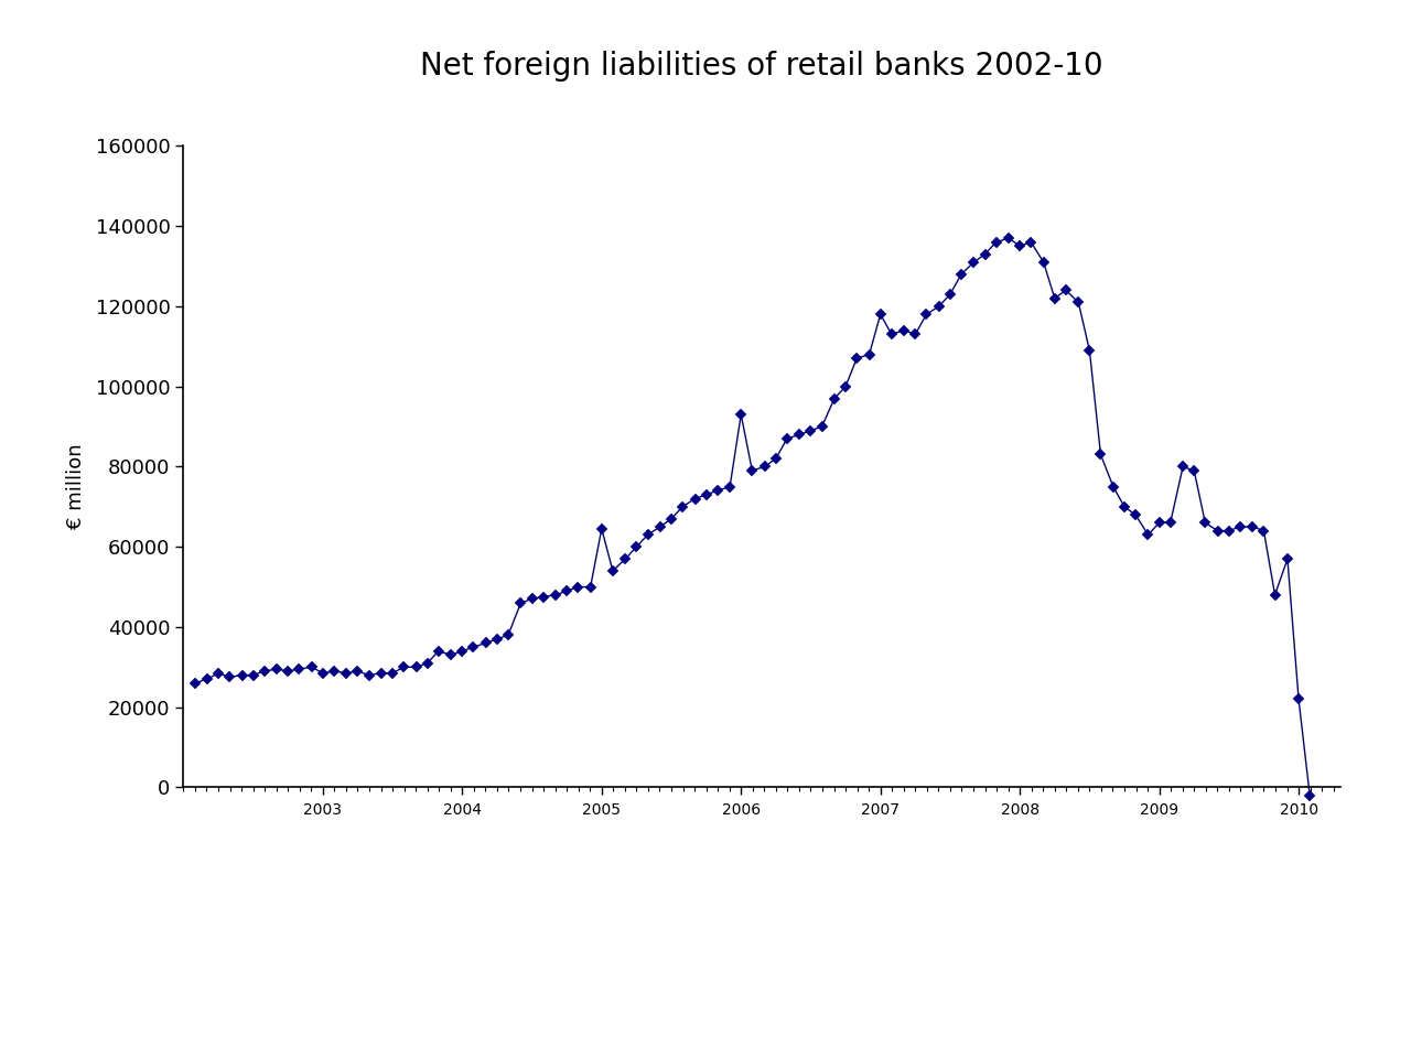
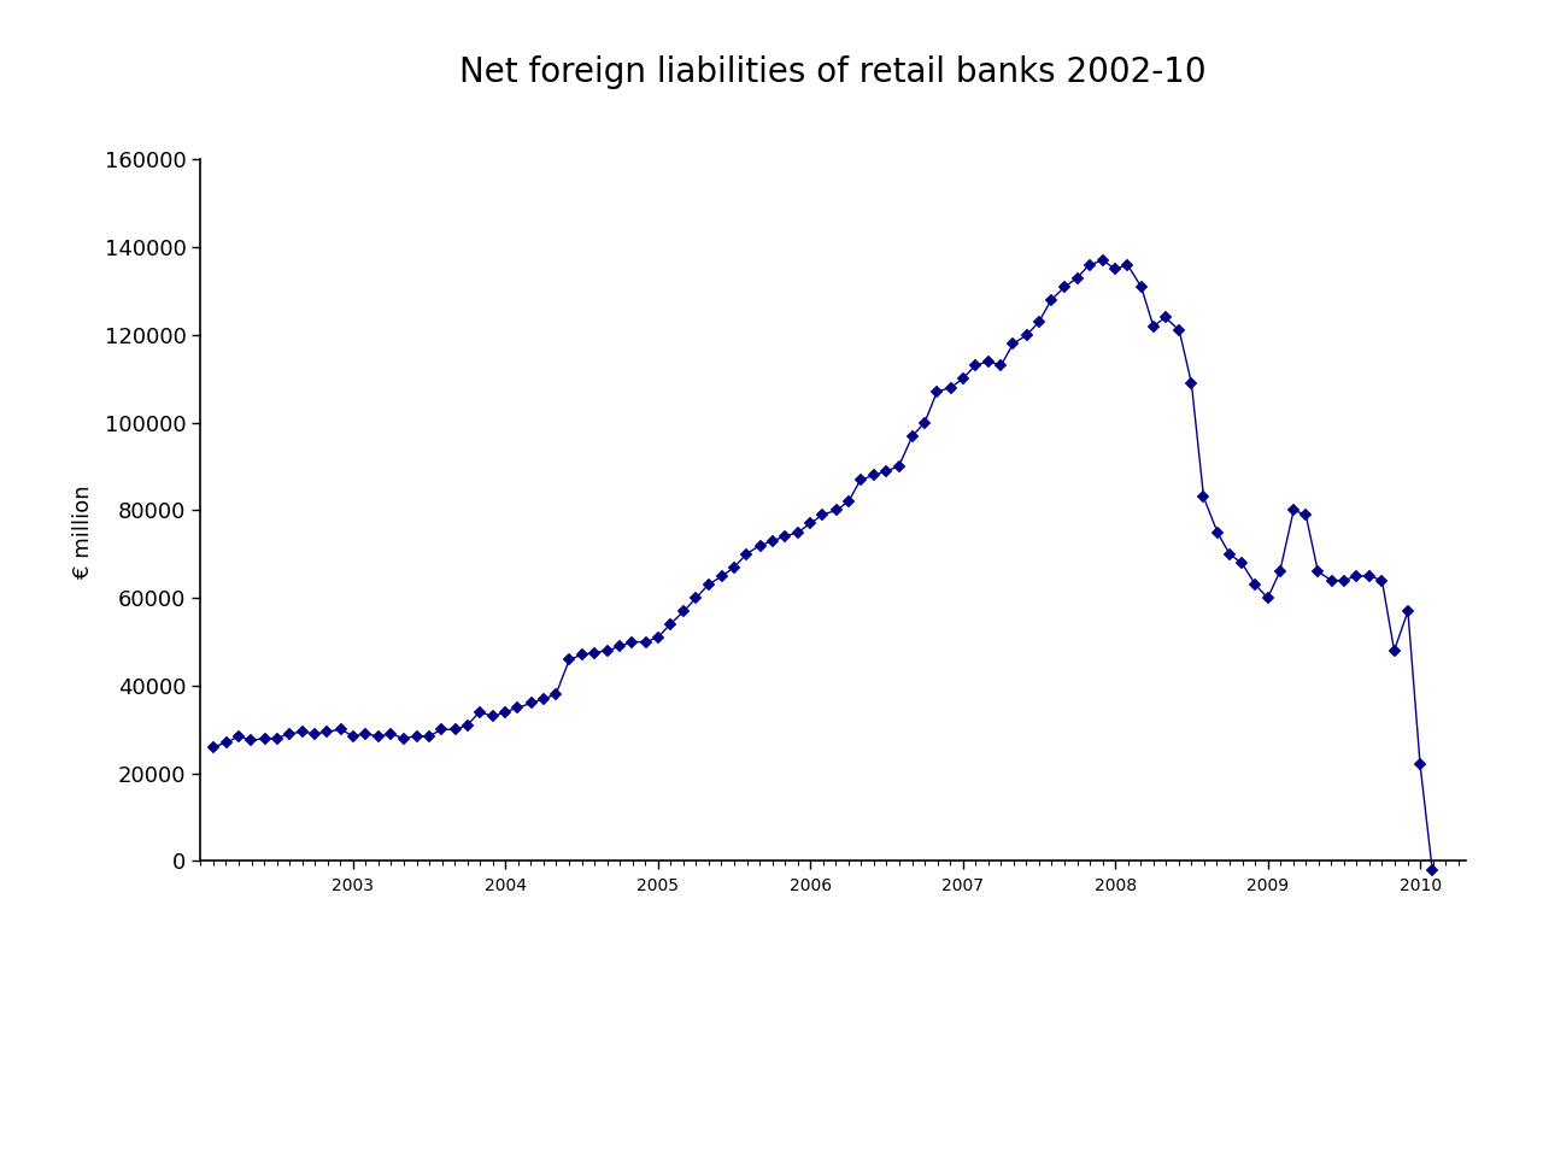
2005: 64500 -> 51000
2006: 93000 -> 77000
2007: 118000 -> 110000
2009: 66000 -> 60000
